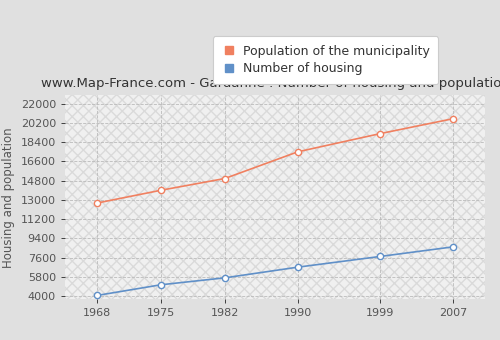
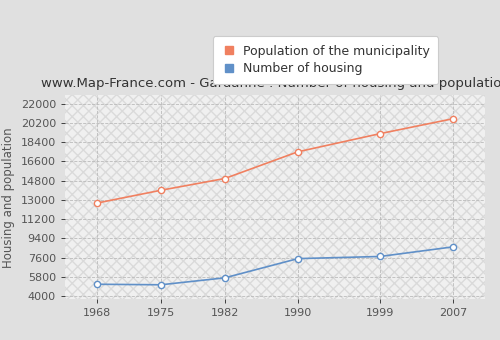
Number of housing/1968: 4000 -> 5100
Number of housing/1990: 6700 -> 7500
